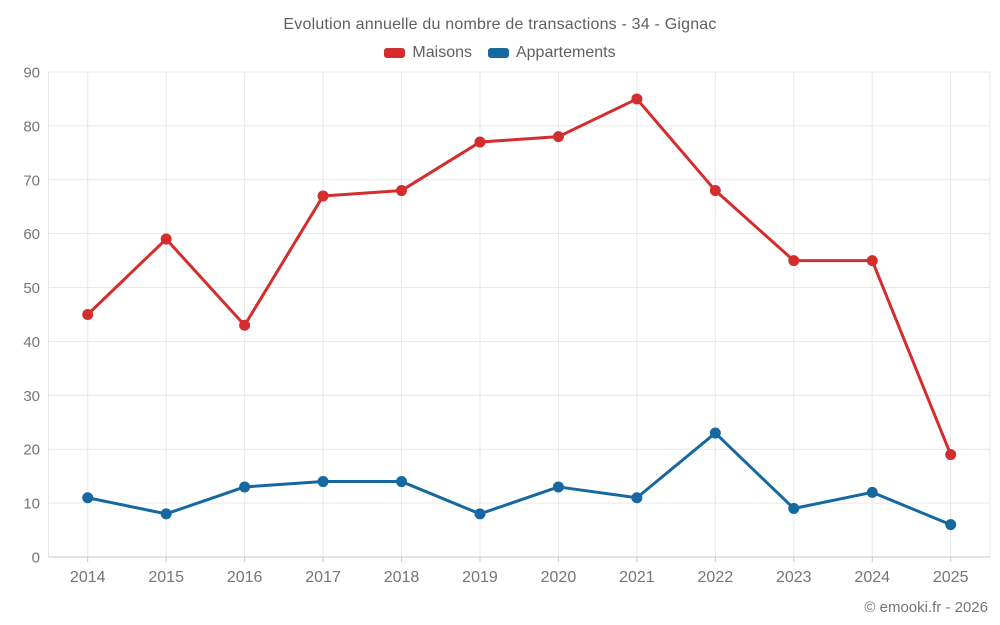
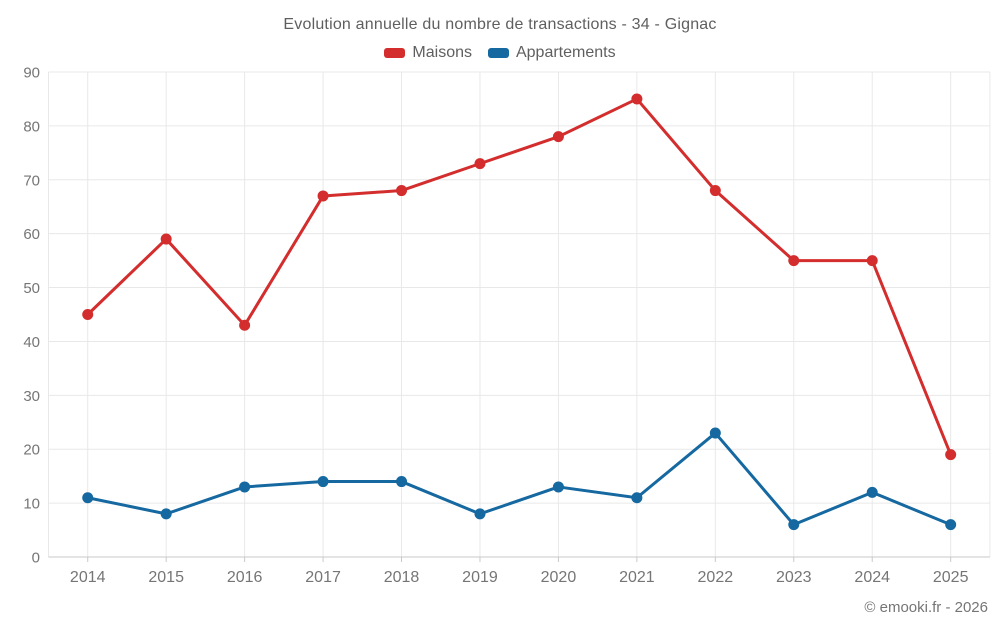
Maisons/2019: 77 -> 73
Appartements/2023: 9 -> 6
